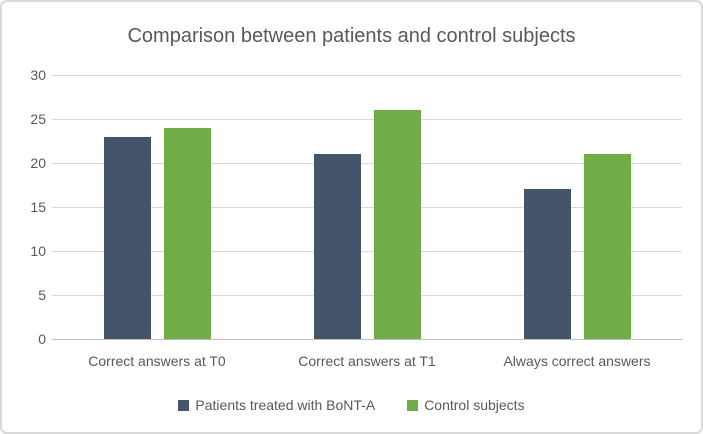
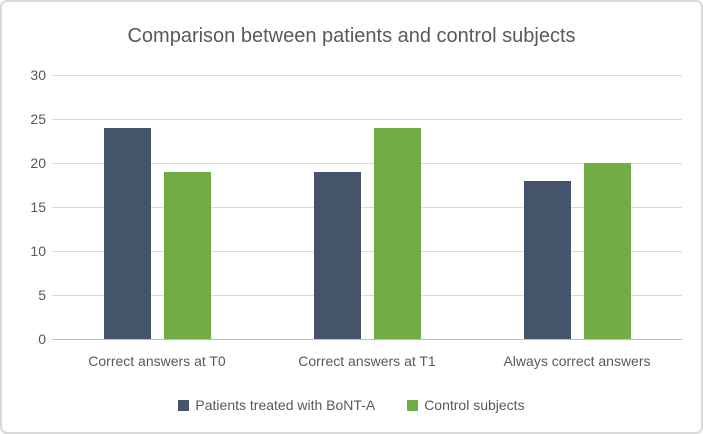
Patients treated with BoNT-A/Correct answers at T0: 23 -> 24
Control subjects/Correct answers at T0: 24 -> 19
Patients treated with BoNT-A/Correct answers at T1: 21 -> 19
Control subjects/Correct answers at T1: 26 -> 24
Patients treated with BoNT-A/Always correct answers: 17 -> 18
Control subjects/Always correct answers: 21 -> 20
